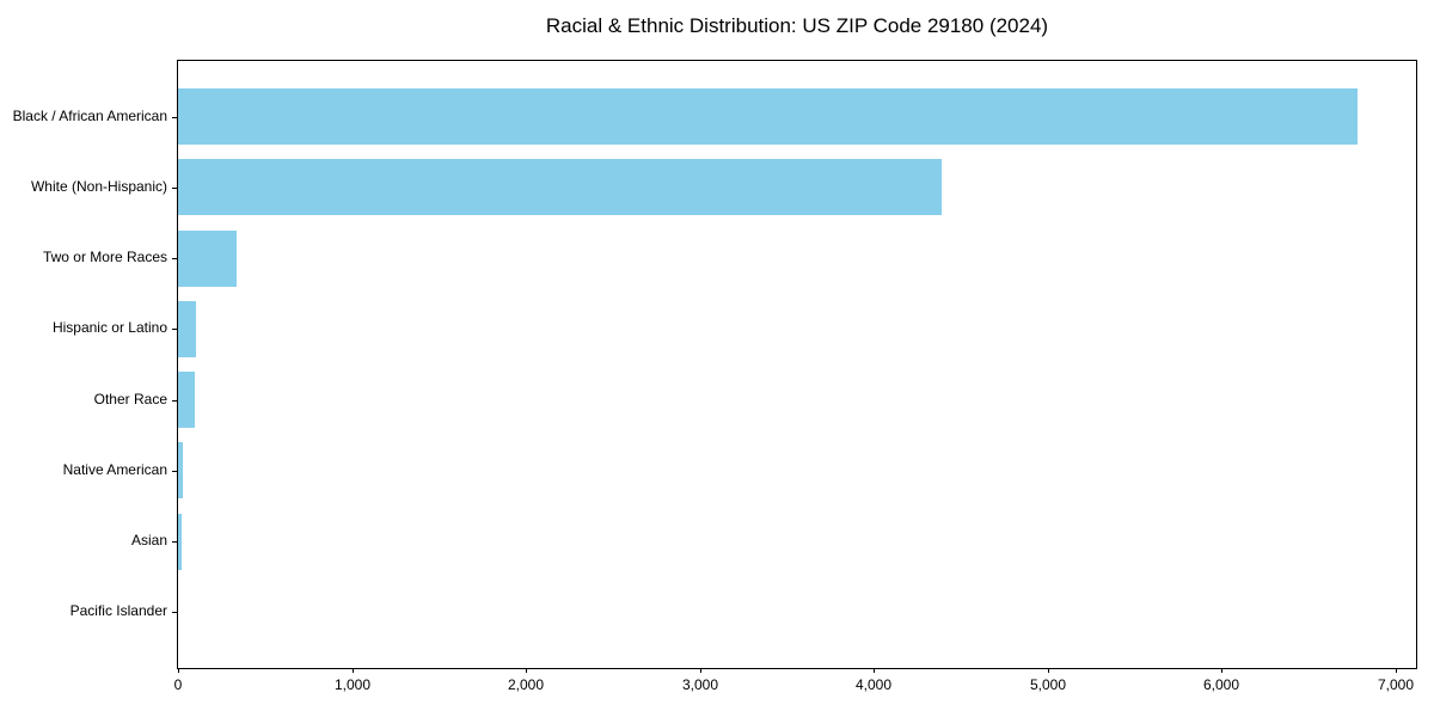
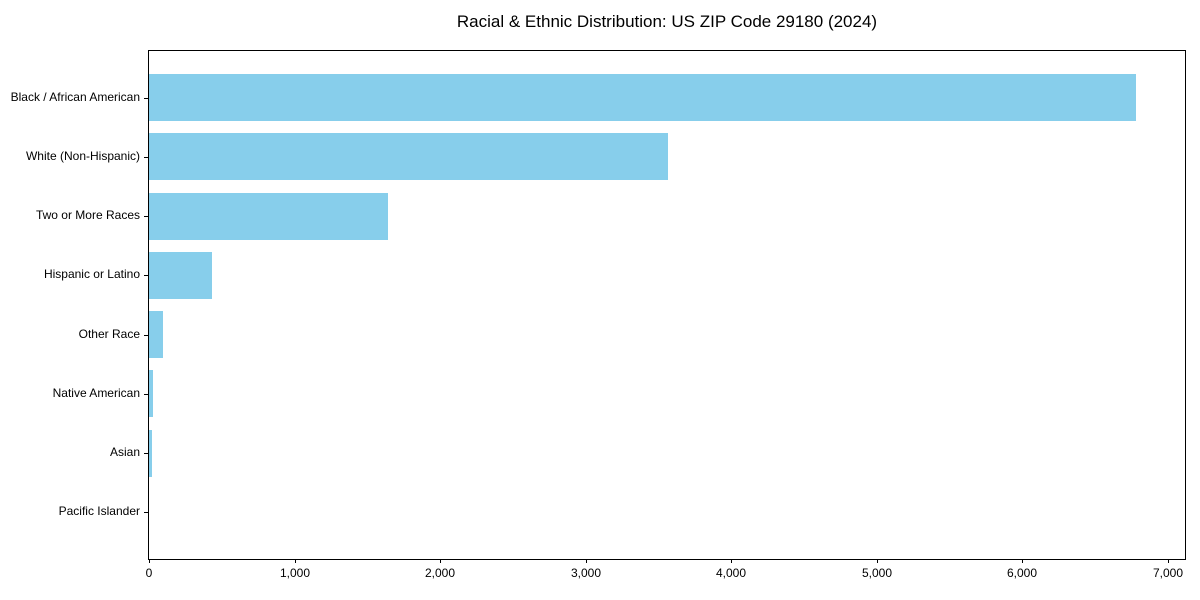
White (Non-Hispanic): 4400 -> 3570
Two or More Races: 340 -> 1640
Hispanic or Latino: 100 -> 430
